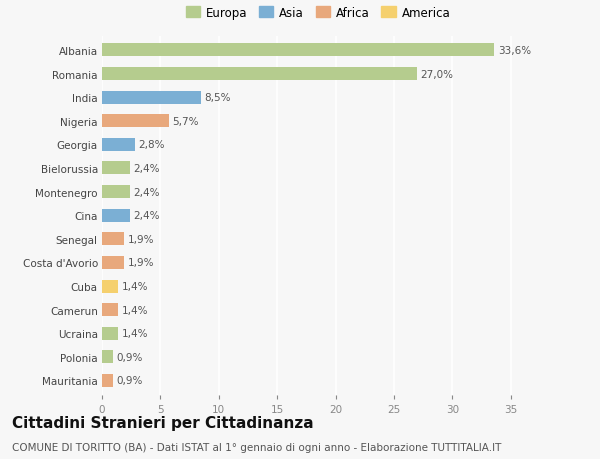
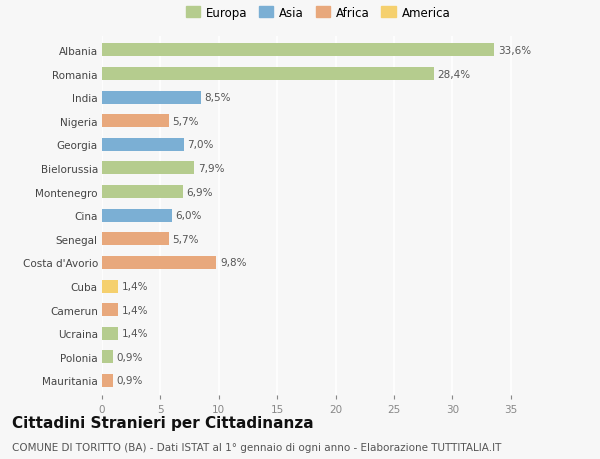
Romania: 27,0% -> 28,4%
Georgia: 2,8% -> 7,0%
Bielorussia: 2,4% -> 7,9%
Montenegro: 2,4% -> 6,9%
Cina: 2,4% -> 6,0%
Senegal: 1,9% -> 5,7%
Costa d'Avorio: 1,9% -> 9,8%
